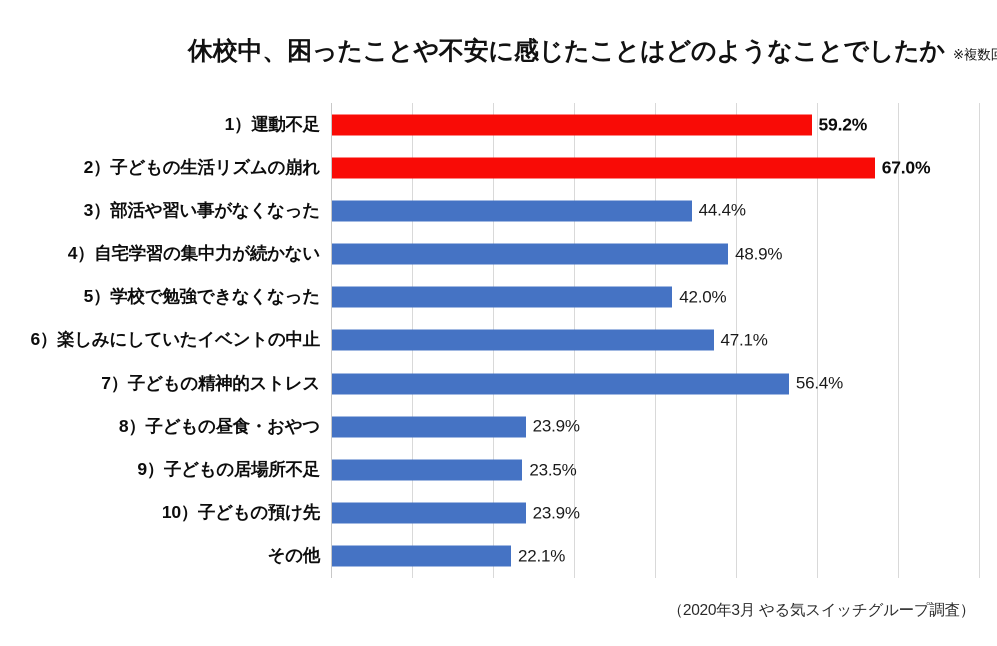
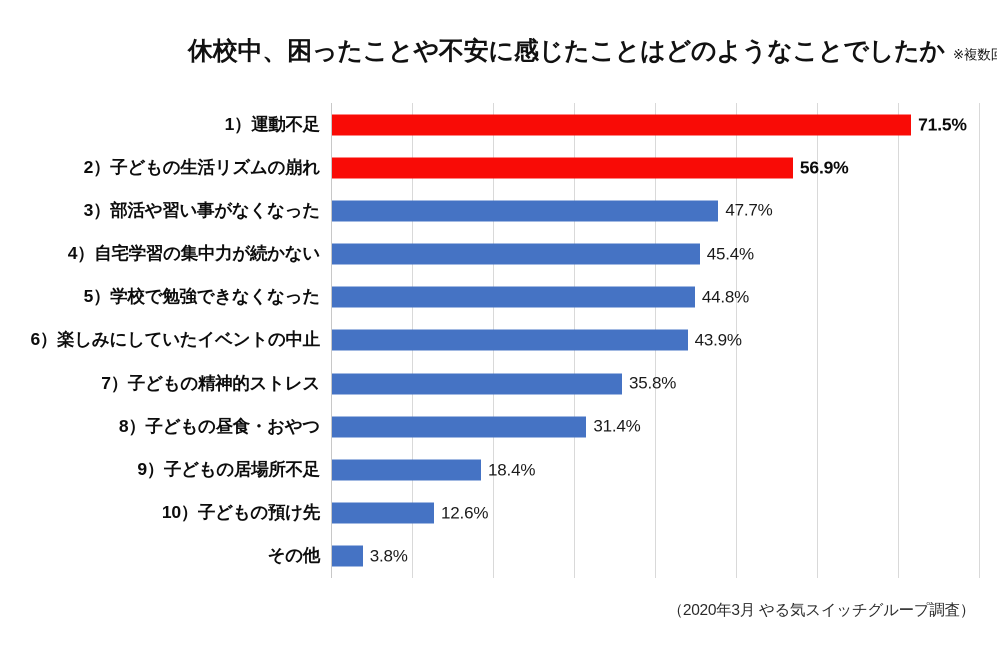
1）運動不足: 59.2% -> 71.5%
2）子どもの生活リズムの崩れ: 67.0% -> 56.9%
3）部活や習い事がなくなった: 44.4% -> 47.7%
4）自宅学習の集中力が続かない: 48.9% -> 45.4%
5）学校で勉強できなくなった: 42.0% -> 44.8%
6）楽しみにしていたイベントの中止: 47.1% -> 43.9%
7）子どもの精神的ストレス: 56.4% -> 35.8%
8）子どもの昼食・おやつ: 23.9% -> 31.4%
9）子どもの居場所不足: 23.5% -> 18.4%
10）子どもの預け先: 23.9% -> 12.6%
その他: 22.1% -> 3.8%
